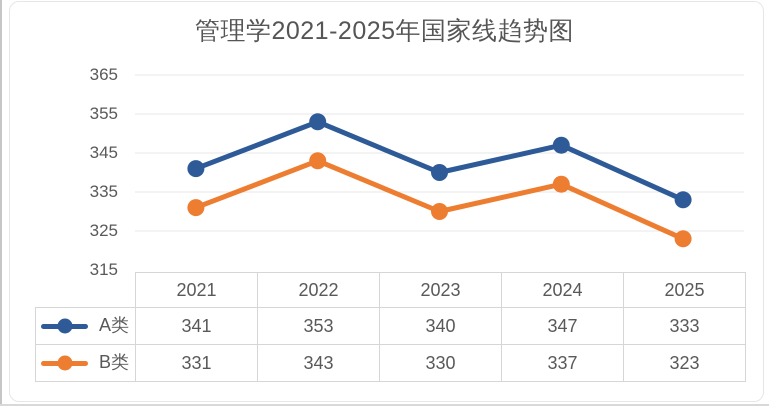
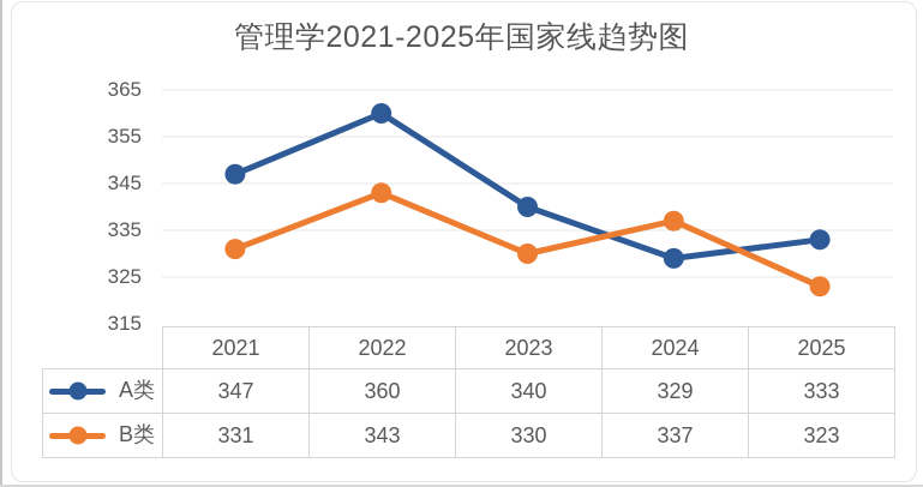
A类/2021: 341 -> 347
A类/2022: 353 -> 360
A类/2024: 347 -> 329
